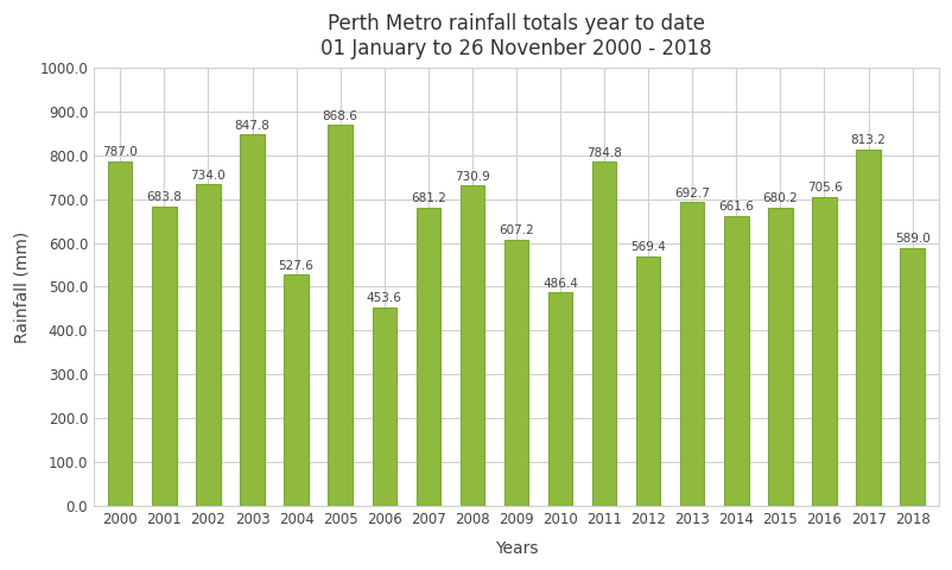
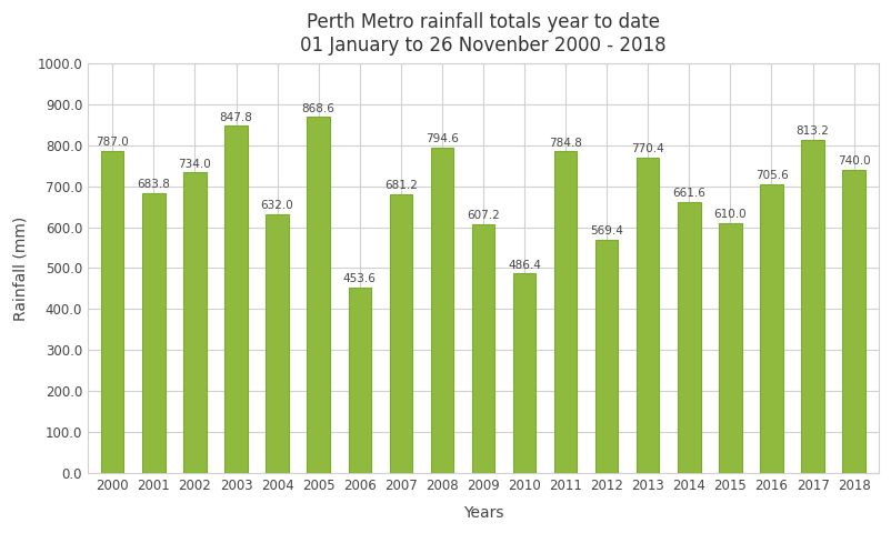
2004: 527.6 -> 632.0
2008: 730.9 -> 794.6
2013: 692.7 -> 770.4
2015: 680.2 -> 610.0
2018: 589.0 -> 740.0
